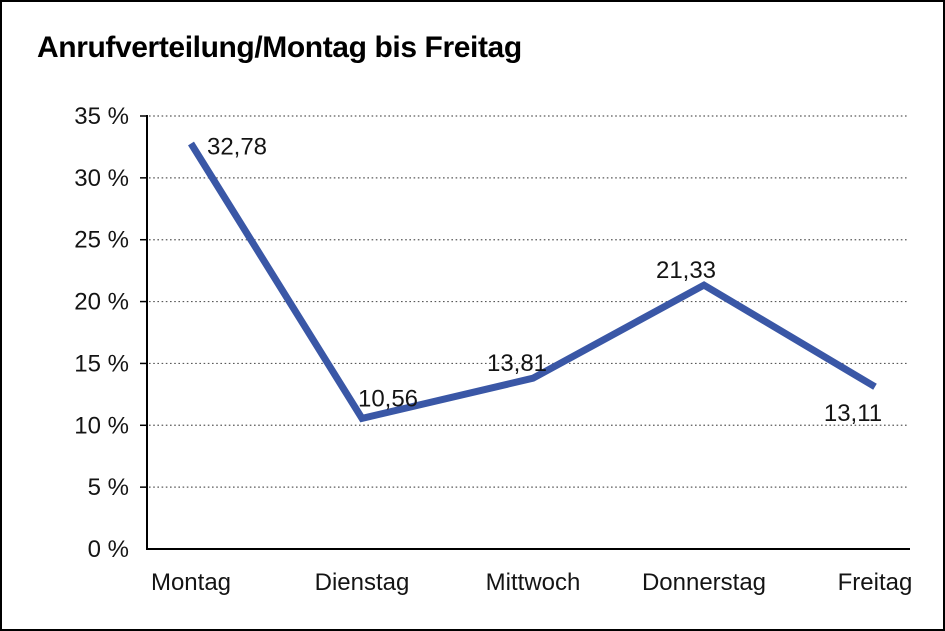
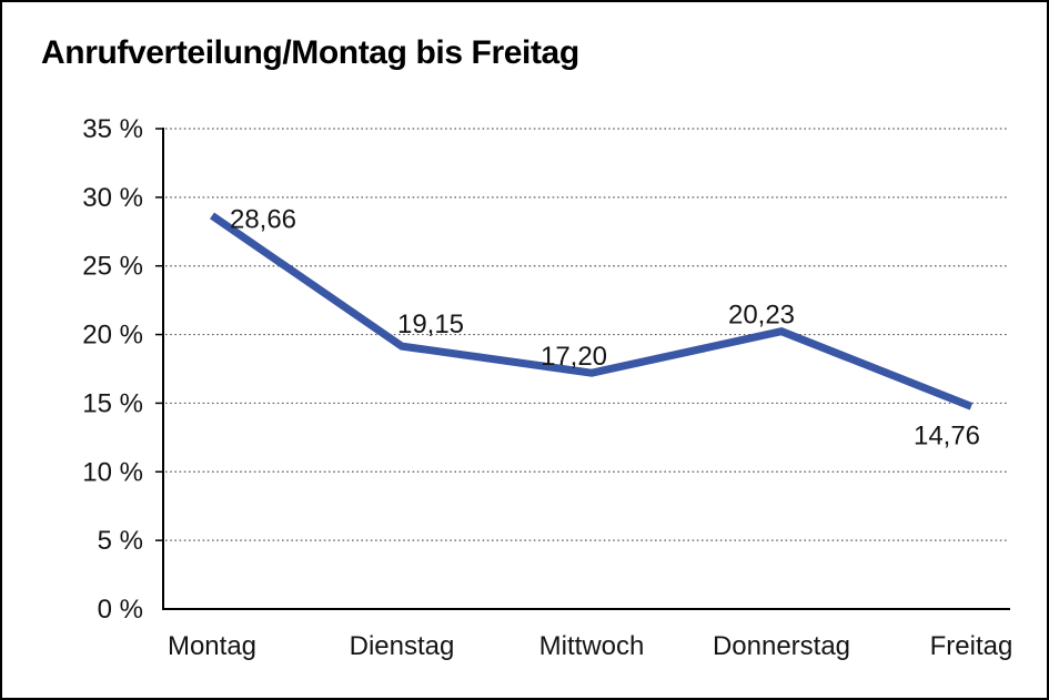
Montag: 32,78 -> 28,66
Dienstag: 10,56 -> 19,15
Mittwoch: 13,81 -> 17,20
Donnerstag: 21,33 -> 20,23
Freitag: 13,11 -> 14,76
